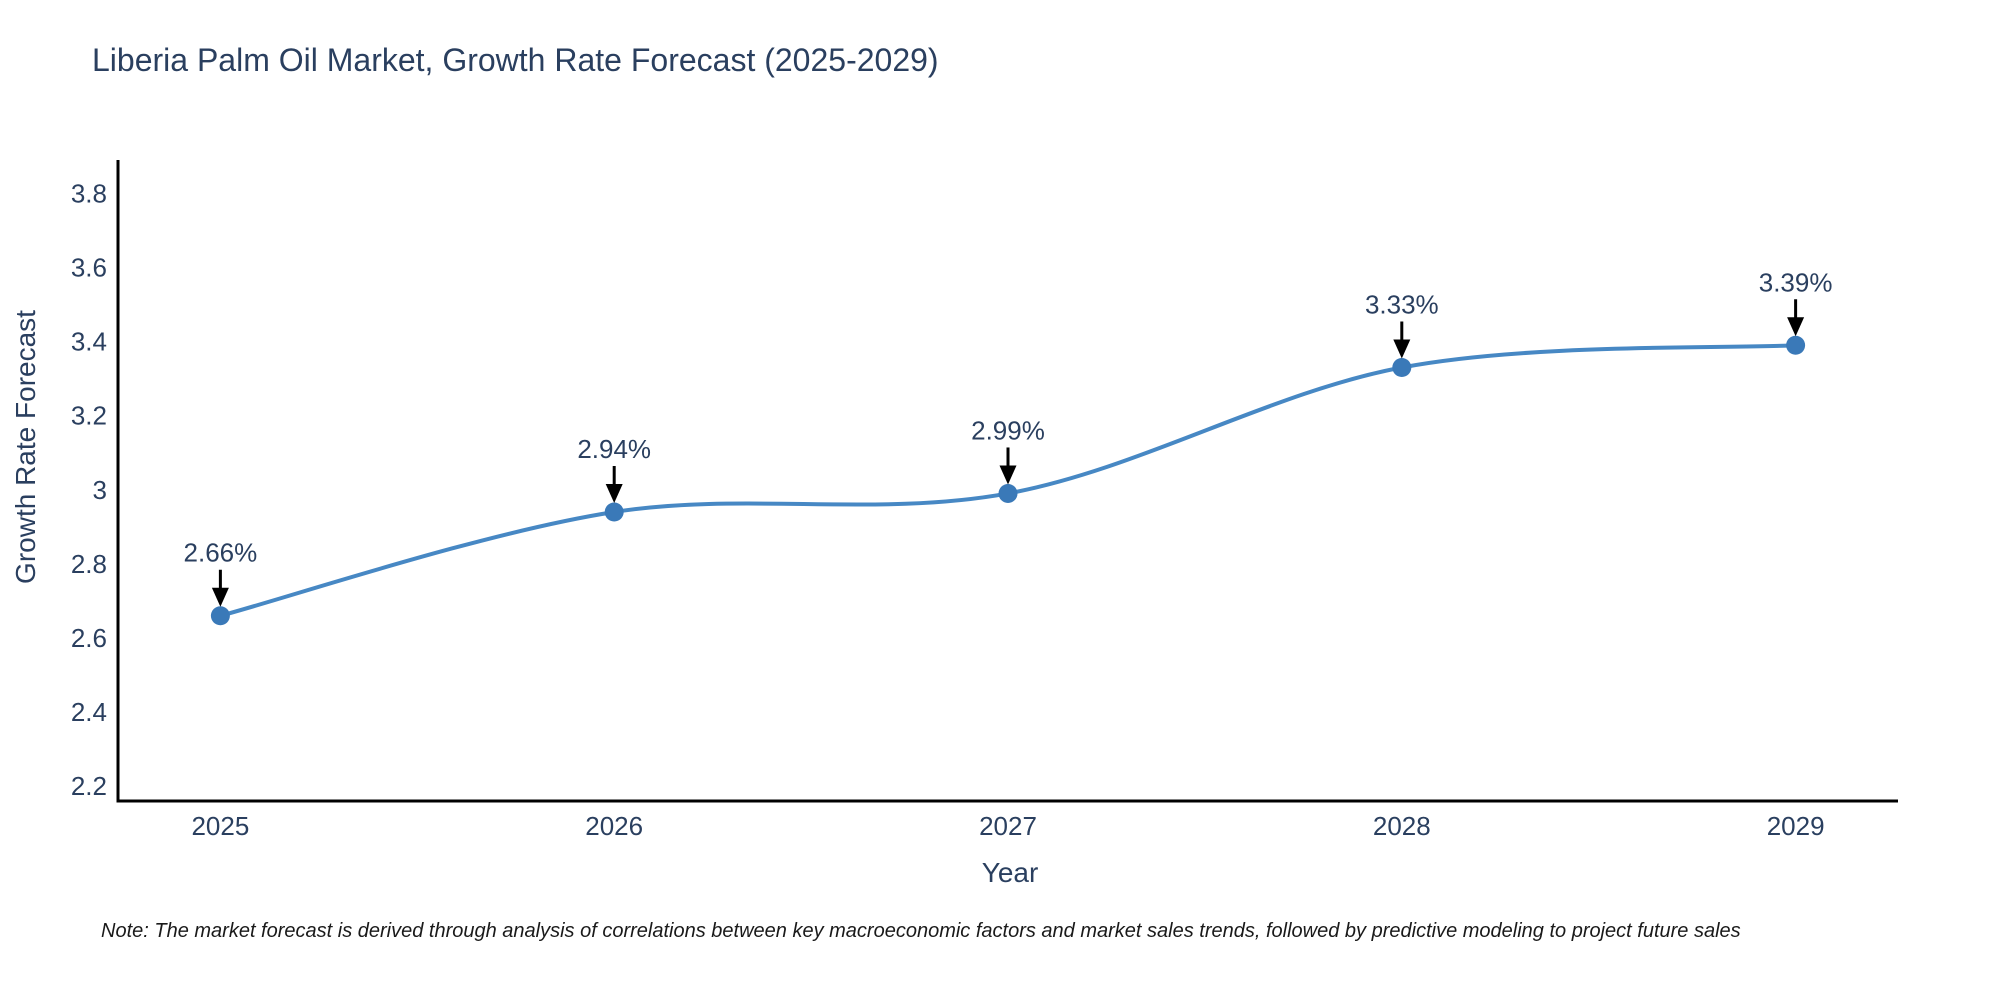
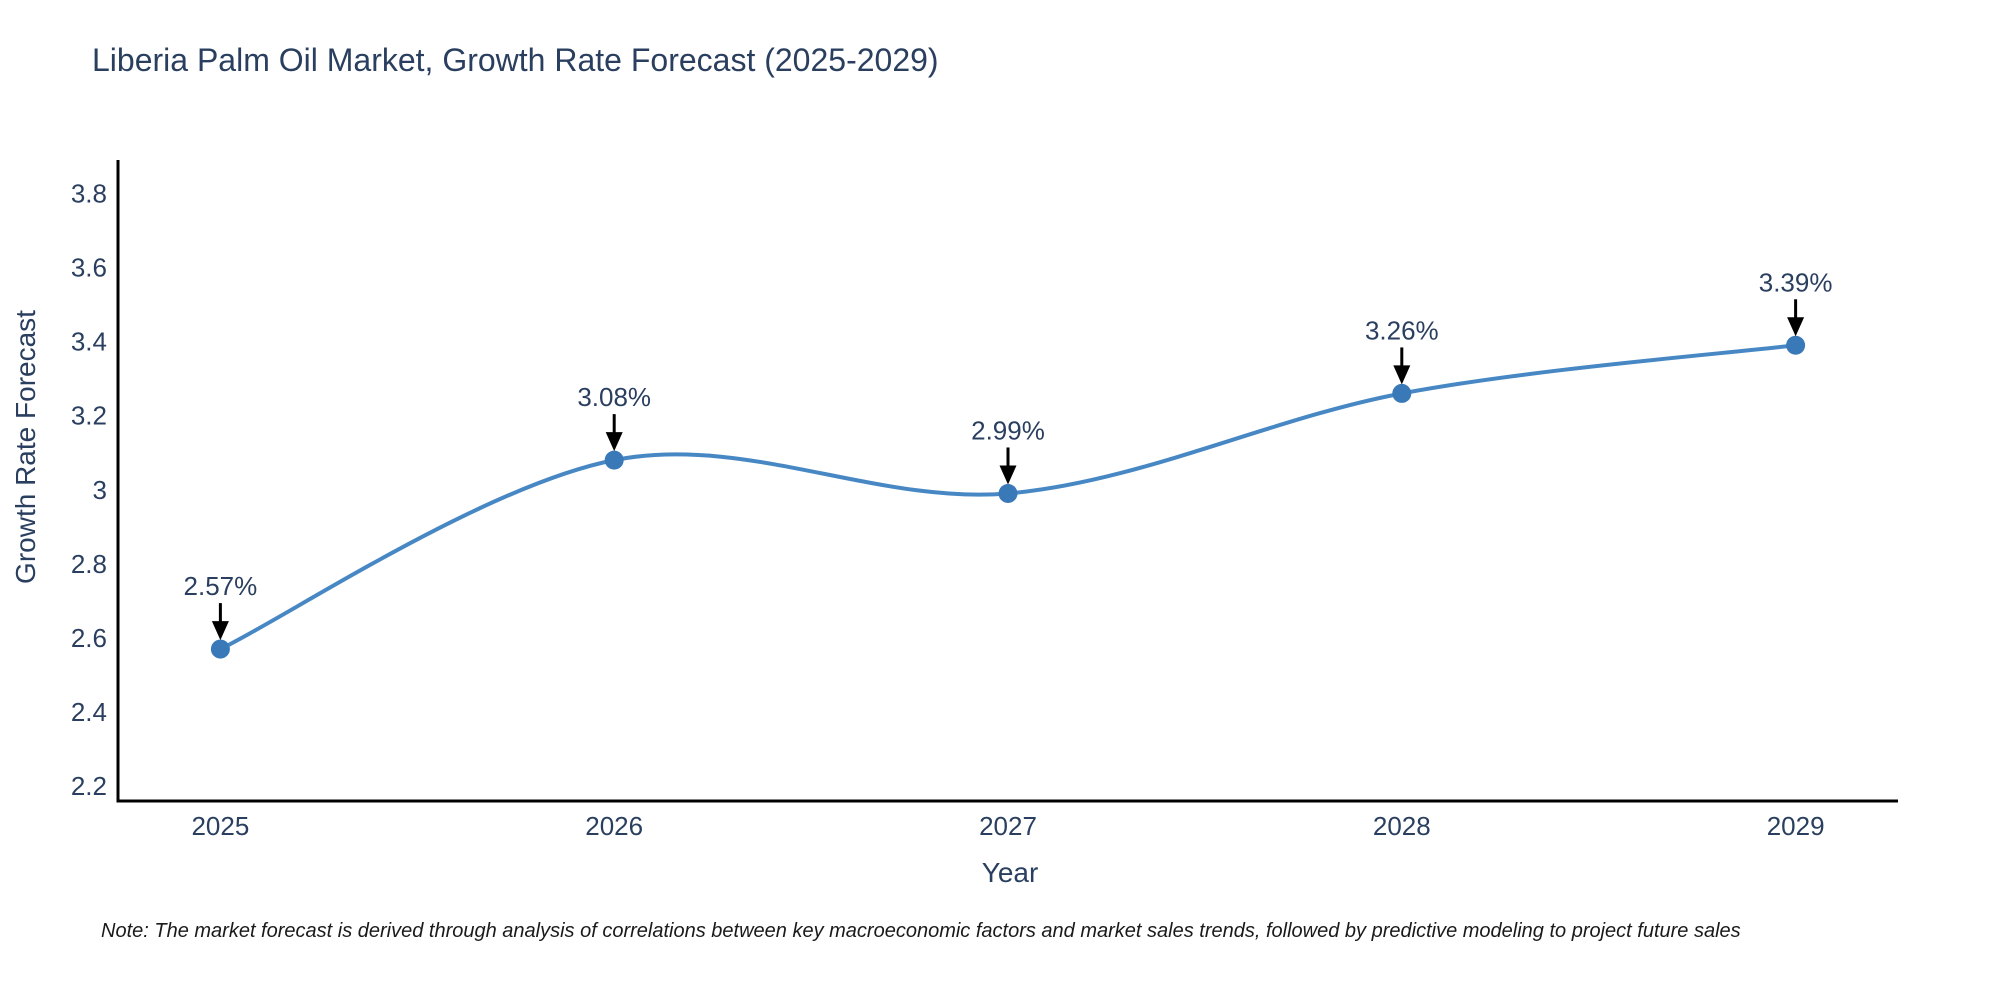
2025: 2.66% -> 2.57%
2026: 2.94% -> 3.08%
2028: 3.33% -> 3.26%
